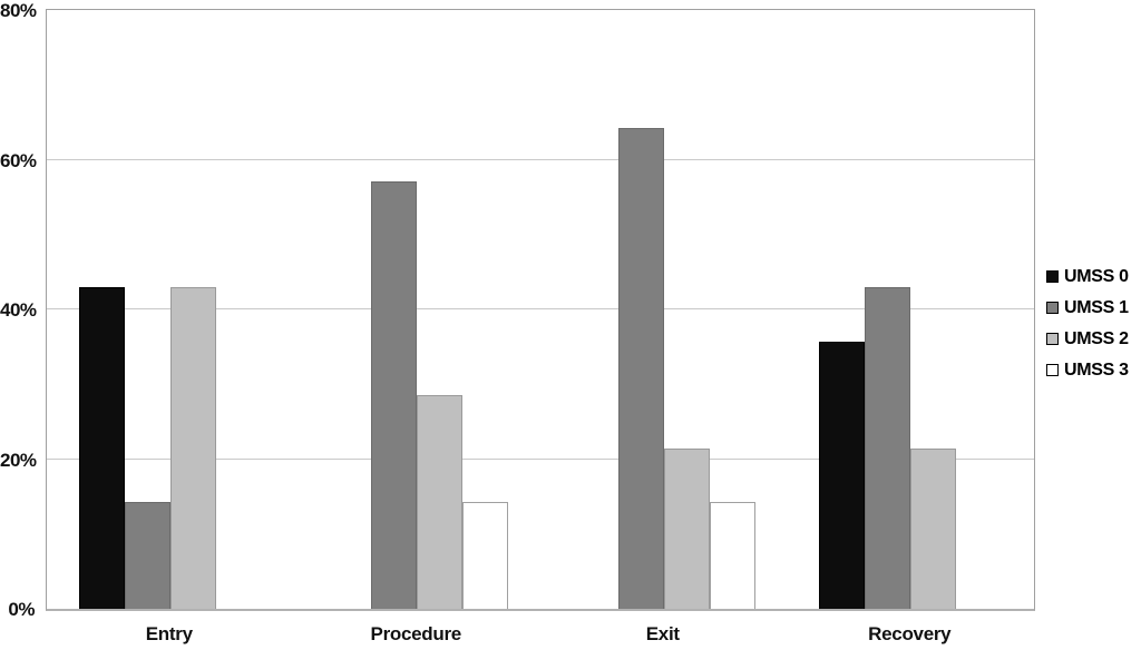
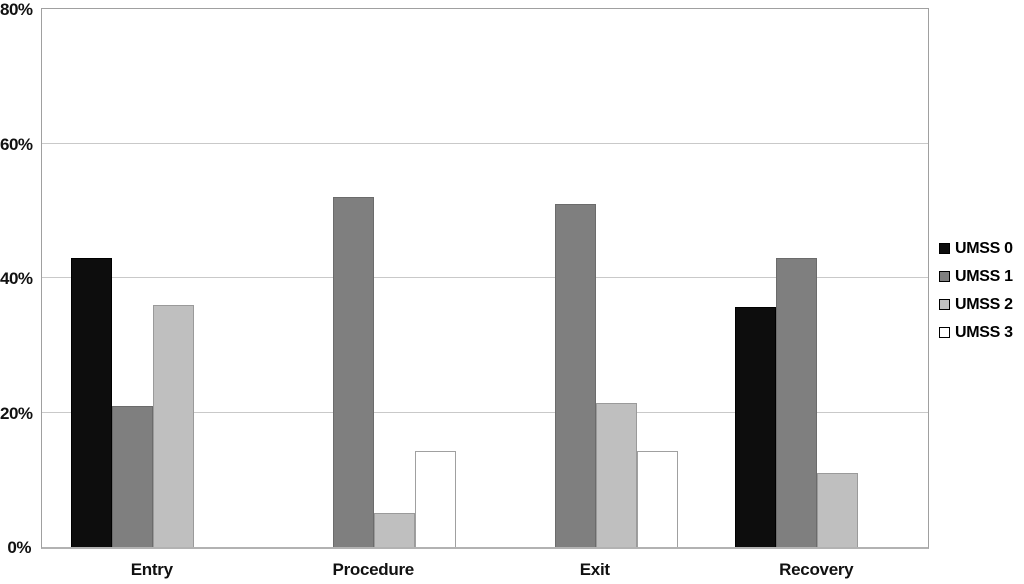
UMSS 1/Entry: 14% -> 21%
UMSS 2/Entry: 43% -> 36%
UMSS 1/Procedure: 57% -> 52%
UMSS 2/Procedure: 29% -> 5%
UMSS 1/Exit: 64% -> 51%
UMSS 2/Recovery: 21% -> 11%
